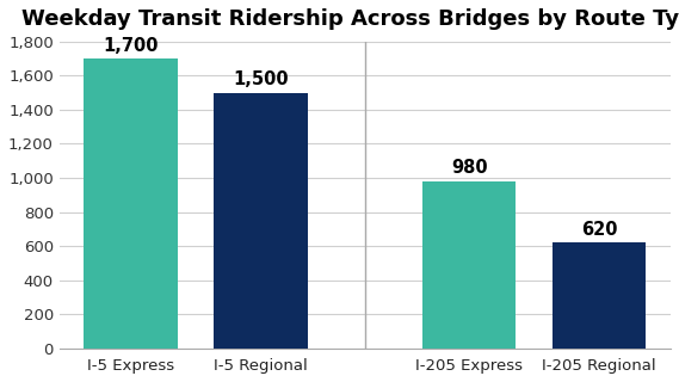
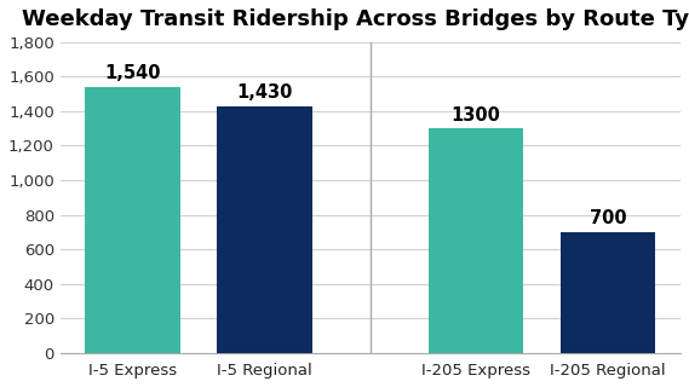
I-5 Express: 1,700 -> 1,540
I-5 Regional: 1,500 -> 1,430
I-205 Express: 980 -> 1300
I-205 Regional: 620 -> 700
